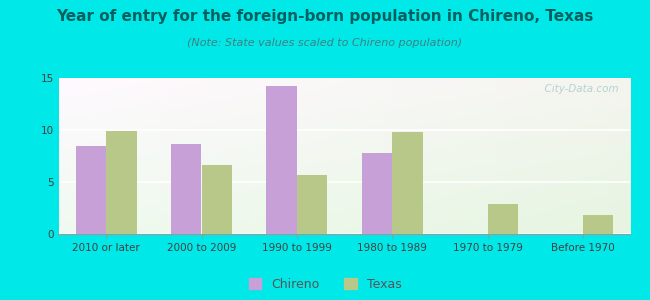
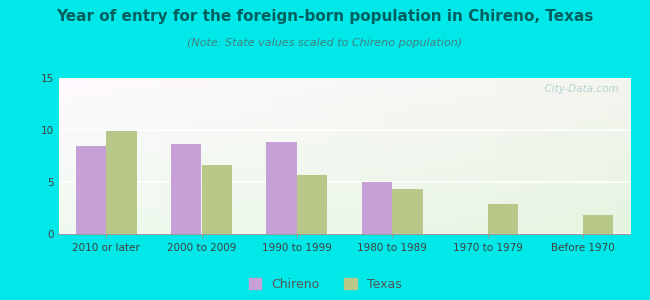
Chireno/1990 to 1999: 14.2 -> 8.8
Chireno/1980 to 1989: 7.8 -> 5.0
Texas/1980 to 1989: 9.8 -> 4.3
